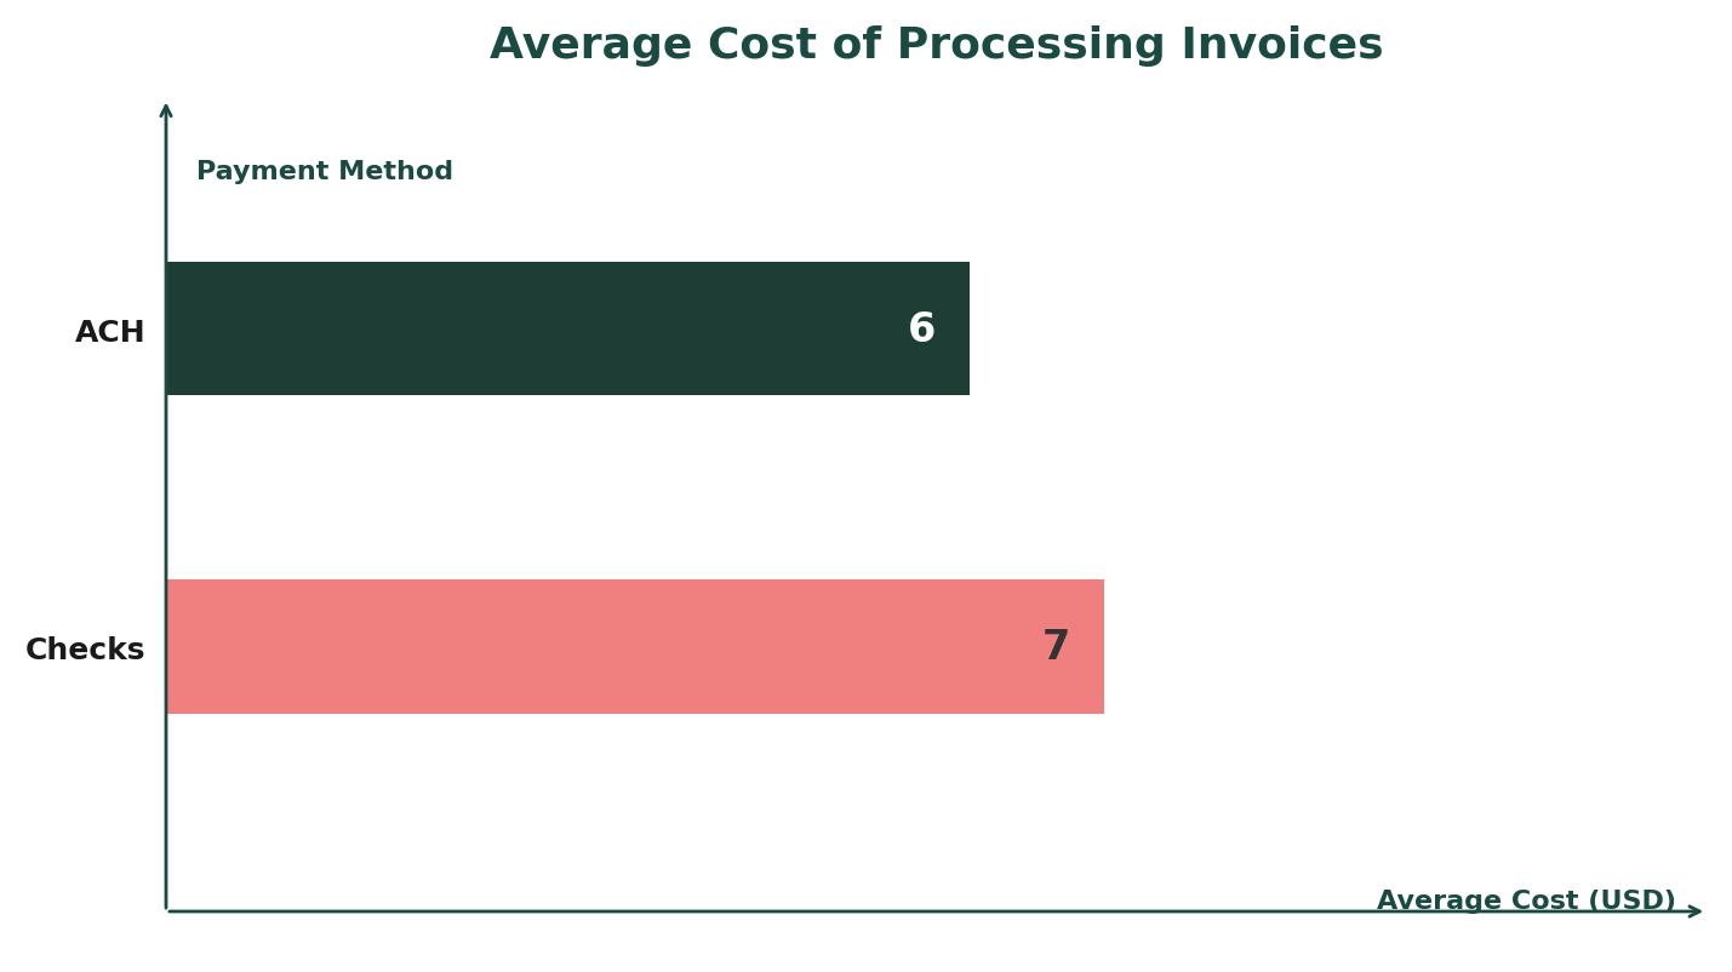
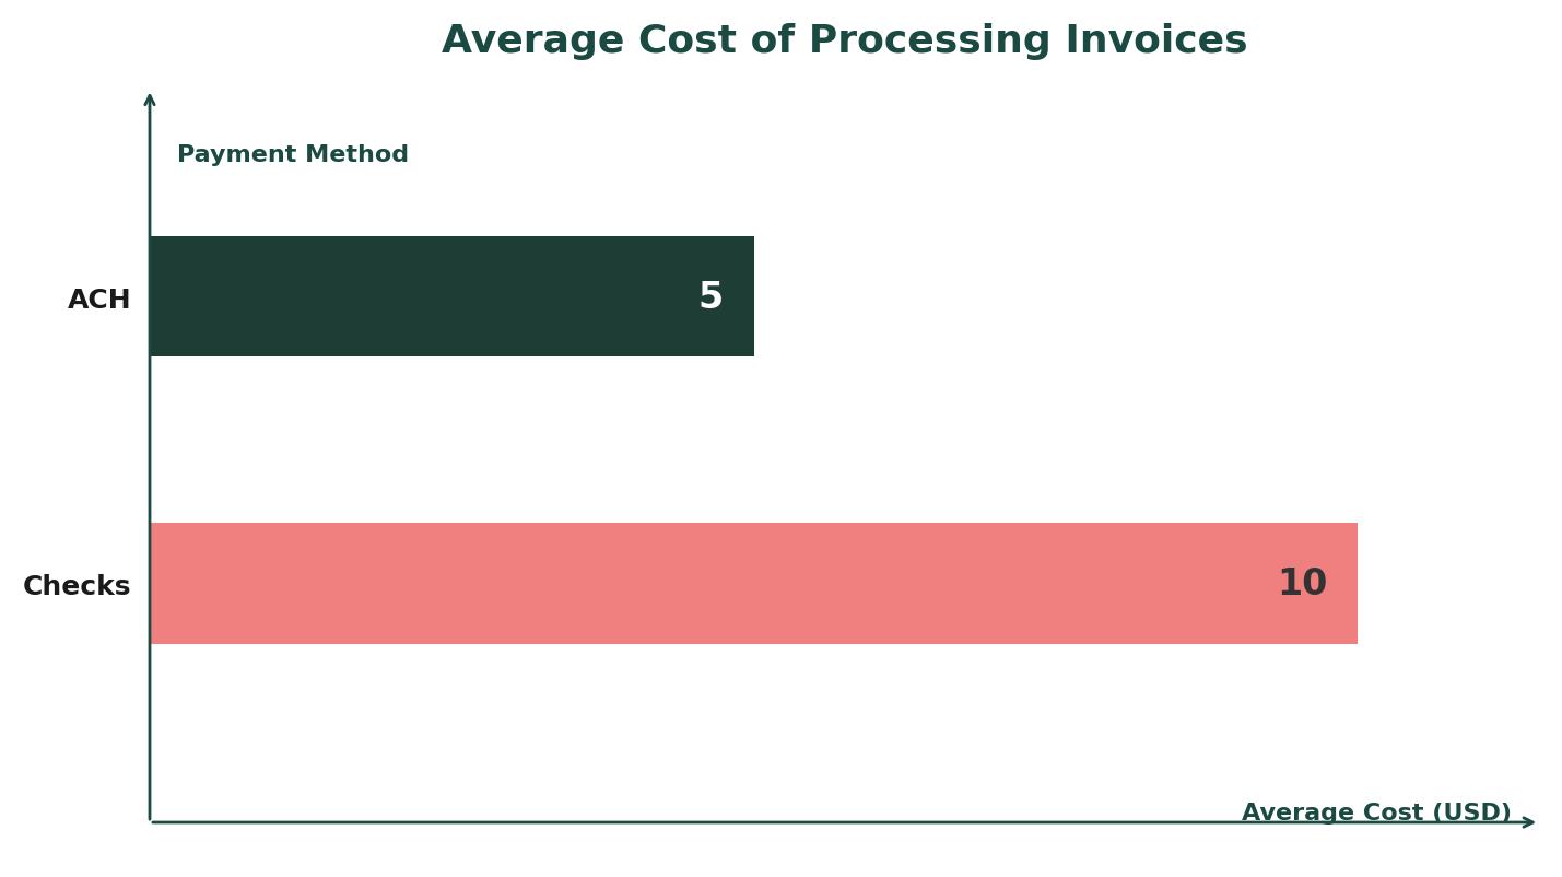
ACH: 6 -> 5
Checks: 7 -> 10
